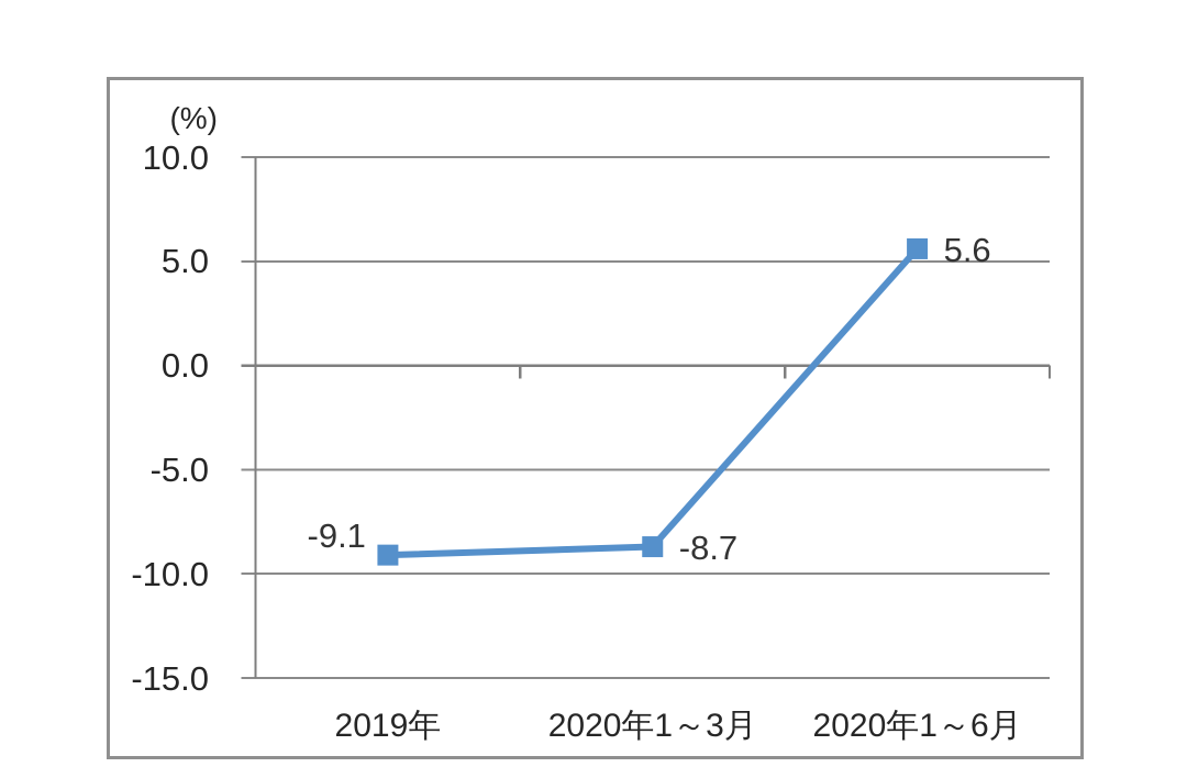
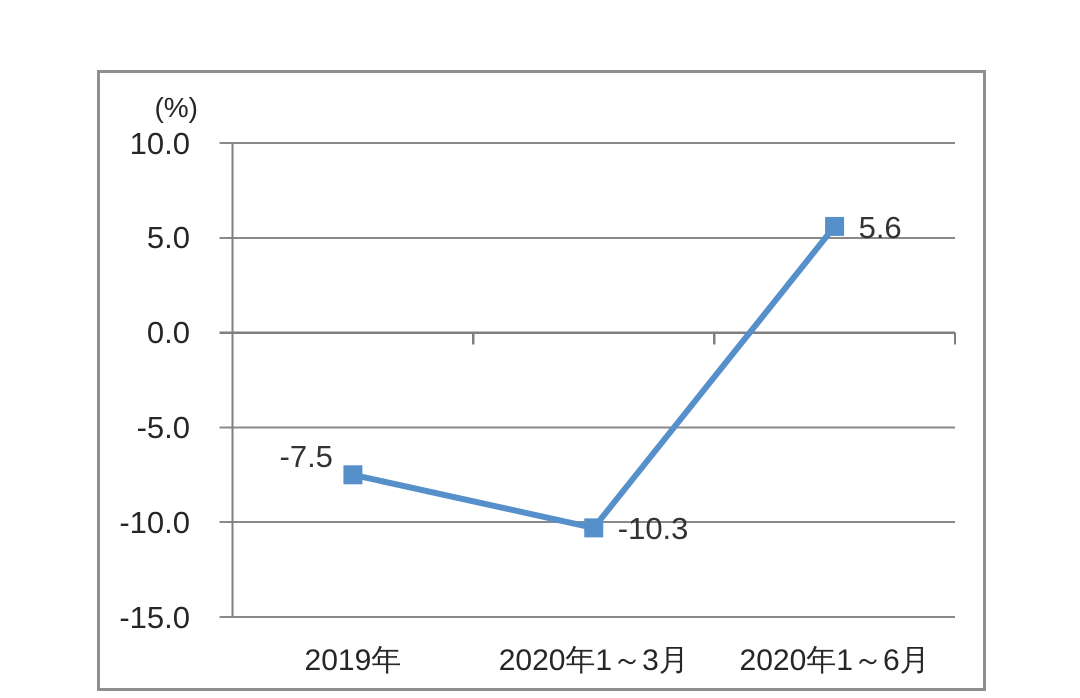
2019年: -9.1 -> -7.5
2020年1～3月: -8.7 -> -10.3
